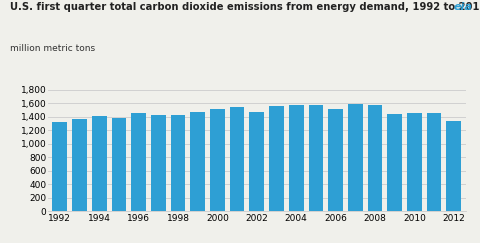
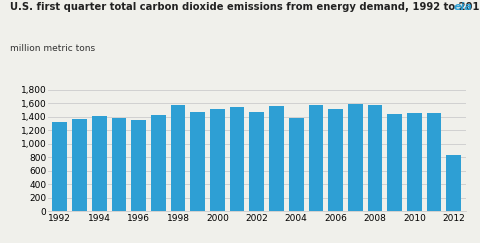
1996: 1,460 -> 1,360
1998: 1,440 -> 1,580
2004: 1,580 -> 1,380
2012: 1,340 -> 840
